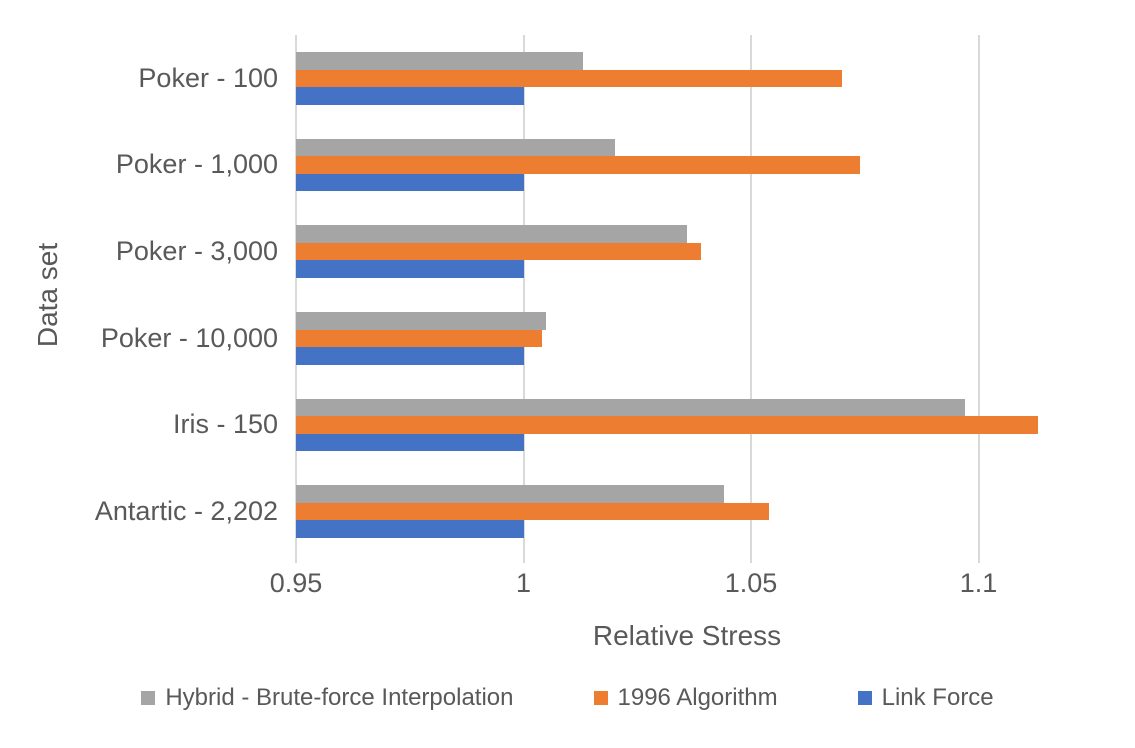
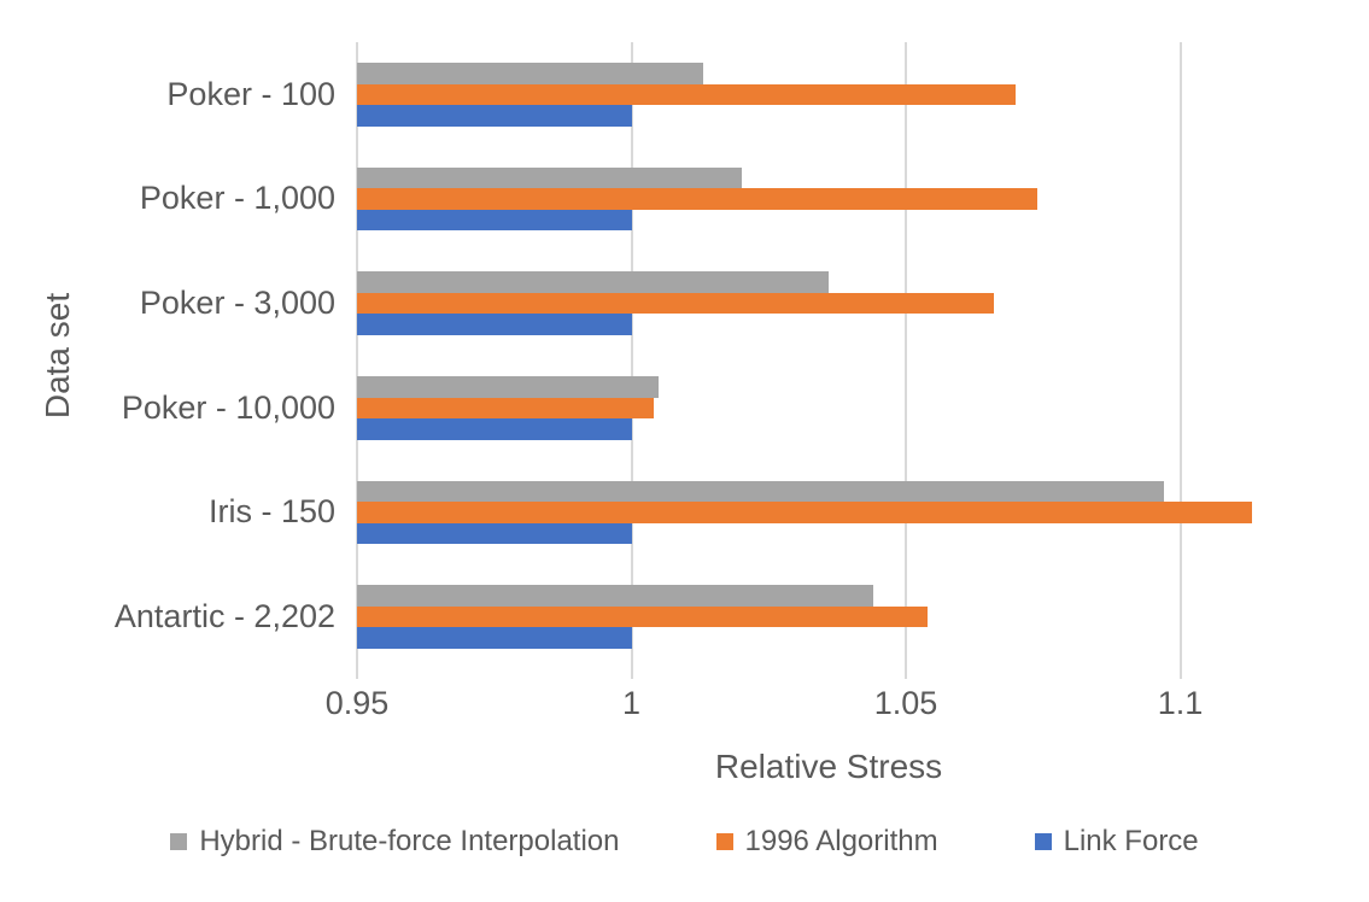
1996 Algorithm/Poker - 3,000: 1.039 -> 1.066
